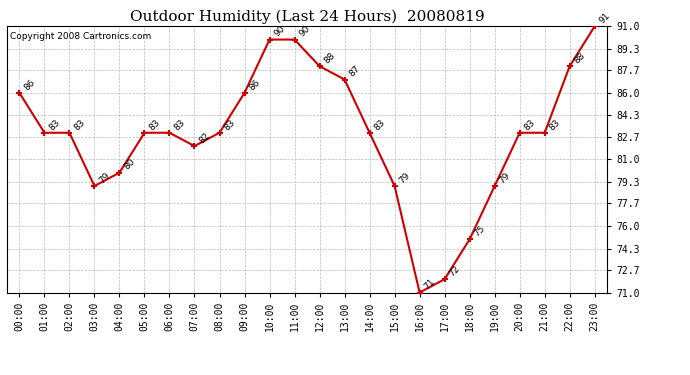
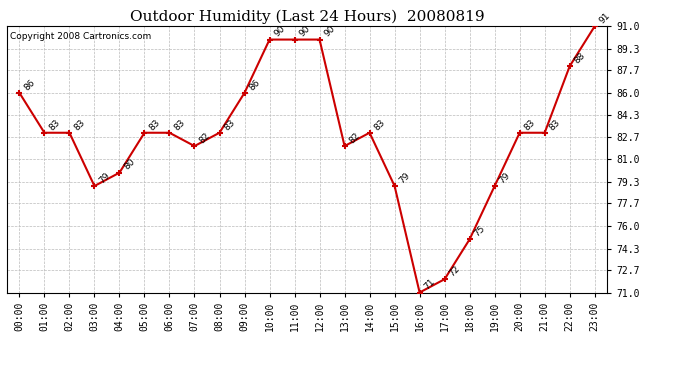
12:00: 88 -> 90
13:00: 87 -> 82
